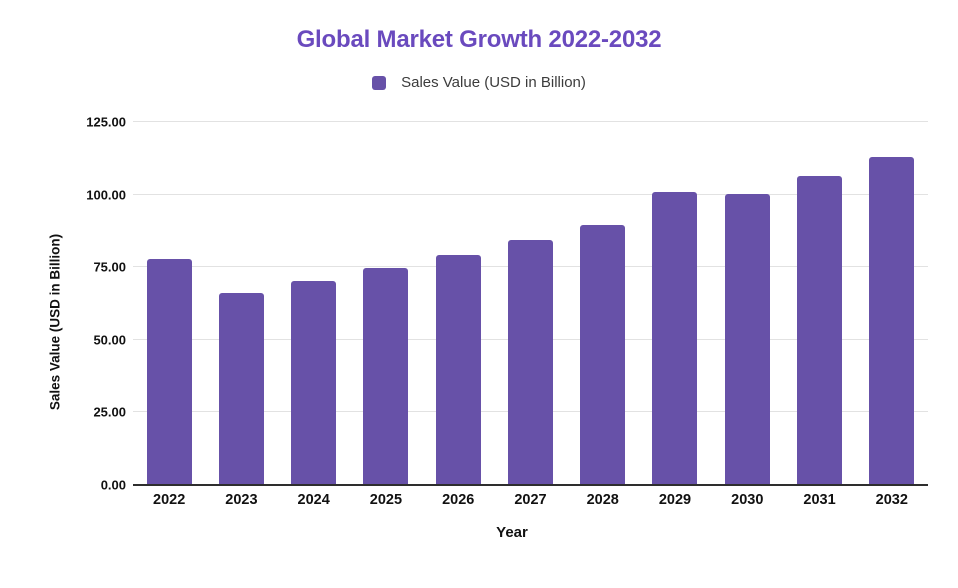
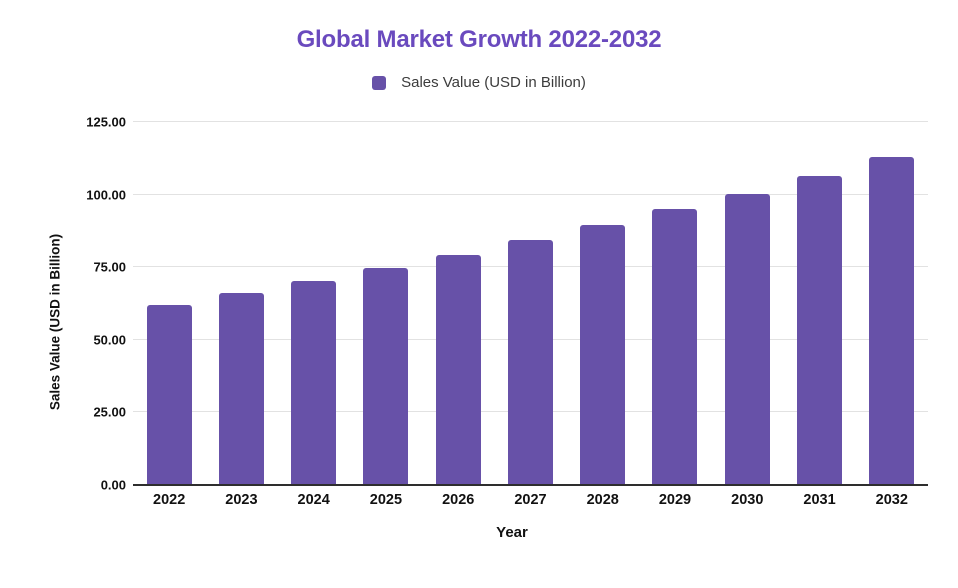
2022: 78 -> 62
2029: 101 -> 95
